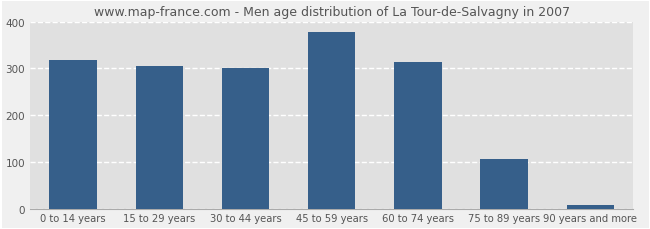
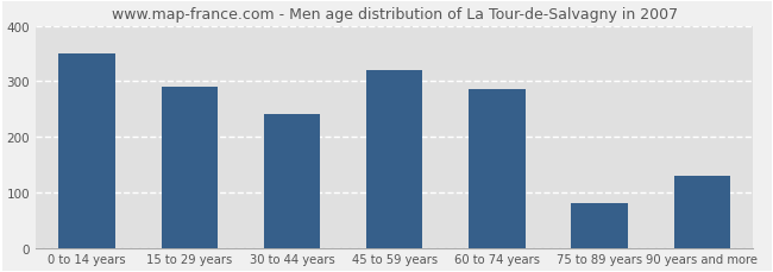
0 to 14 years: 318 -> 350
15 to 29 years: 304 -> 290
30 to 44 years: 301 -> 240
45 to 59 years: 378 -> 320
60 to 74 years: 313 -> 285
75 to 89 years: 105 -> 80
90 years and more: 8 -> 130
